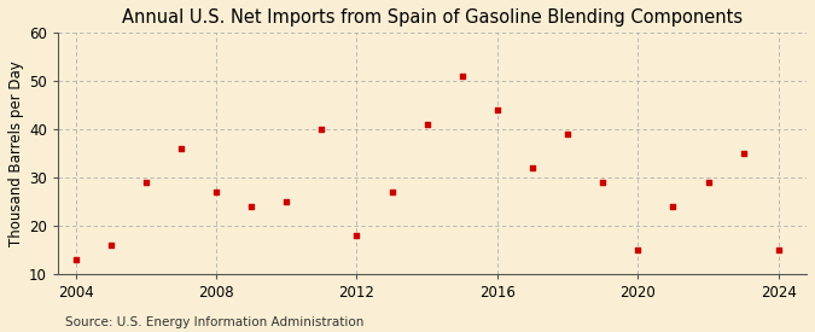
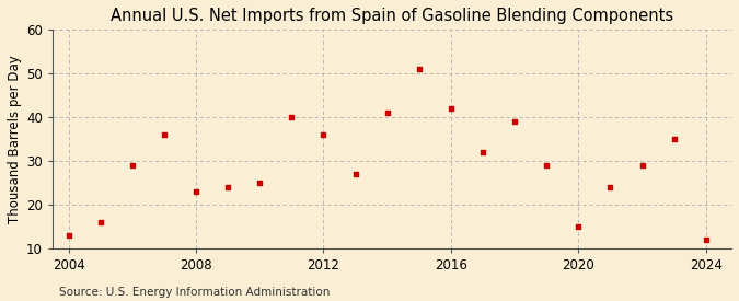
2008: 27 -> 23
2012: 18 -> 36
2016: 44 -> 42
2024: 15 -> 12
